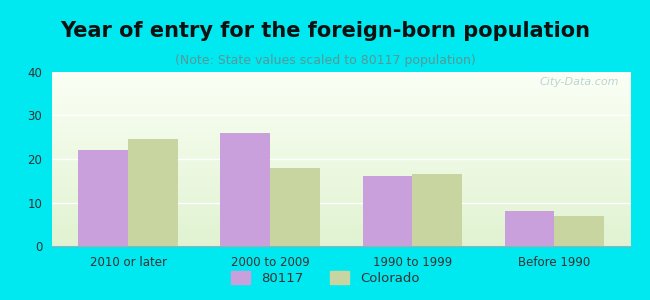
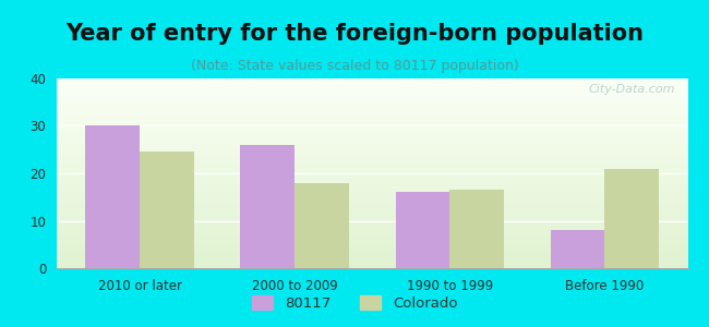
80117/2010 or later: 22 -> 30
Colorado/Before 1990: 7.0 -> 21.0
